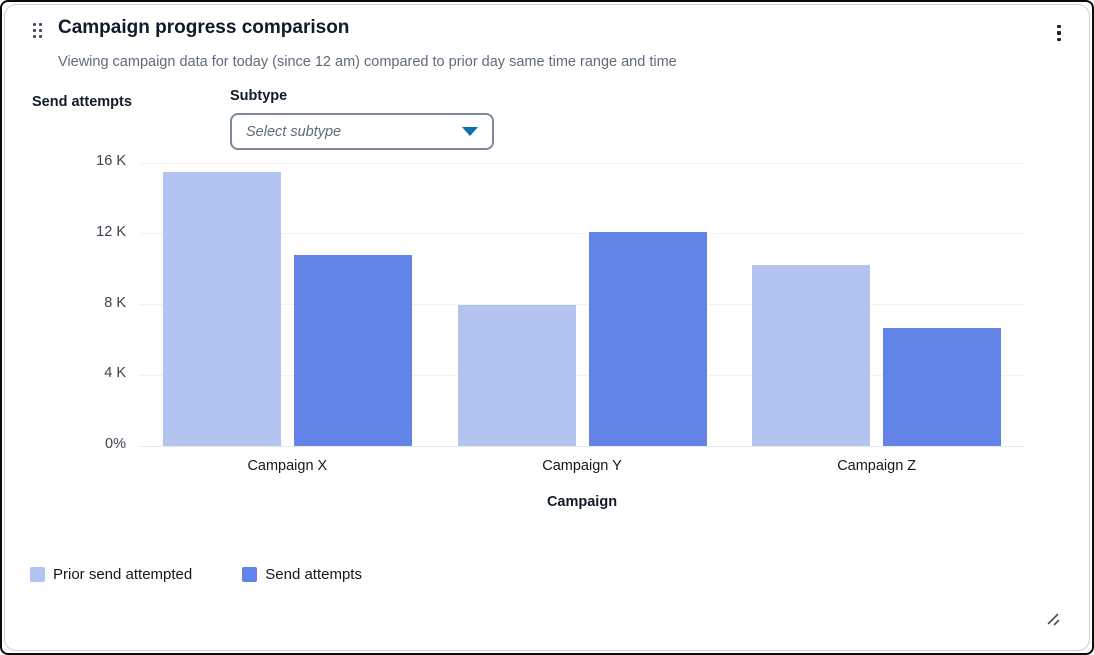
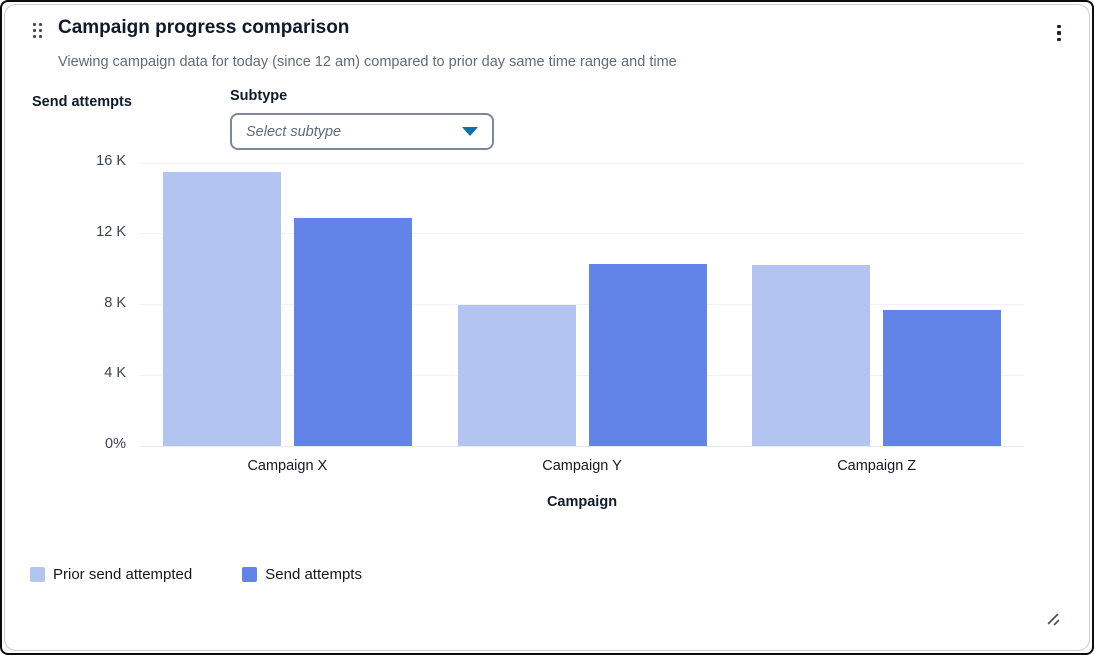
Send attempts/Campaign X: 10.8K -> 12.9K
Send attempts/Campaign Y: 12.1K -> 10.3K
Send attempts/Campaign Z: 6.7K -> 7.7K
